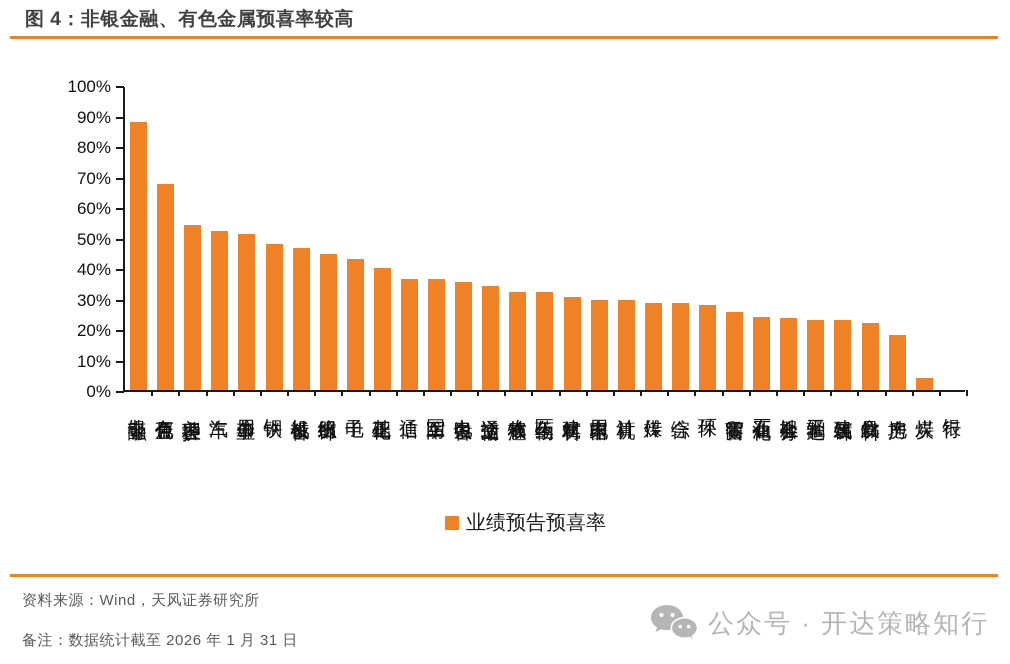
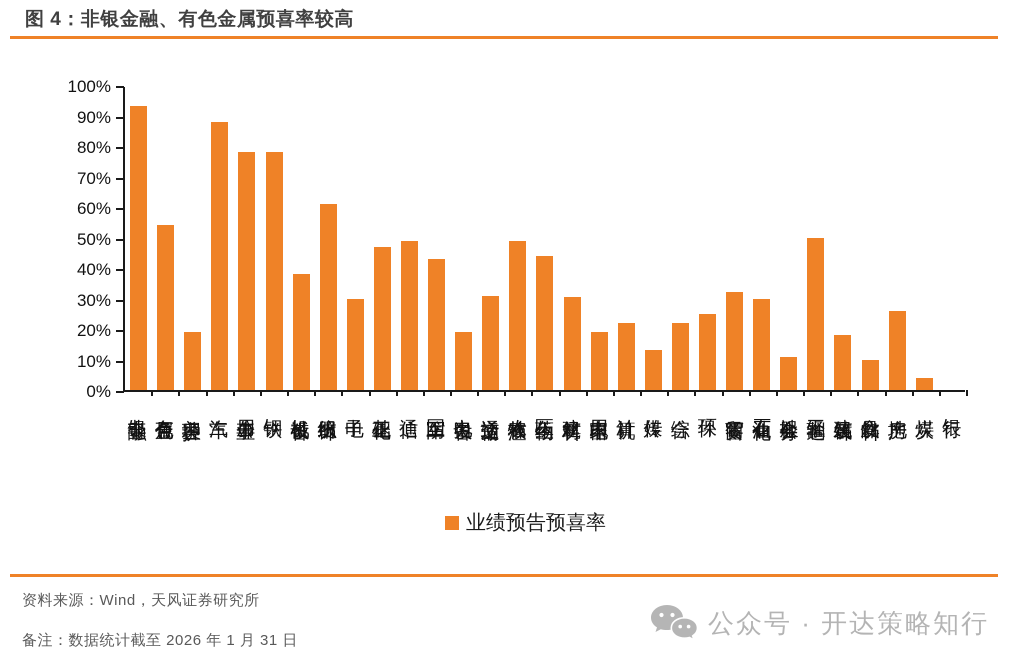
非银金融: 88% -> 93%
有色金属: 68% -> 54%
美容护理: 54% -> 19%
汽车: 52% -> 88%
公用事业: 51% -> 78%
钢铁: 48% -> 78%
机械设备: 46% -> 38%
纺织服饰: 44% -> 61%
电子: 43% -> 30%
基础化工: 40% -> 47%
通信: 36% -> 49%
国防军工: 36% -> 43%
电力设备: 36% -> 19%
交通运输: 34% -> 31%
农林牧渔: 32% -> 49%
医药生物: 32% -> 44%
家用电器: 30% -> 19%
计算机: 30% -> 22%
传媒: 28% -> 13%
综合: 28% -> 22%
环保: 28% -> 25%
商贸零售: 26% -> 32%
石油石化: 24% -> 30%
社会服务: 24% -> 11%
轻工制造: 23% -> 50%
建筑装饰: 23% -> 18%
食品饮料: 22% -> 10%
房地产: 18% -> 26%
